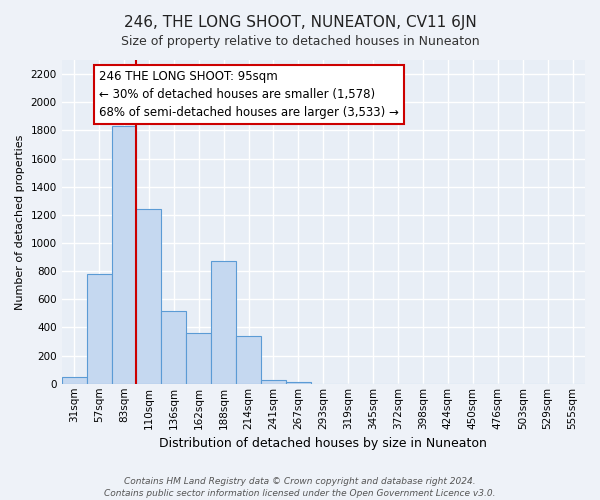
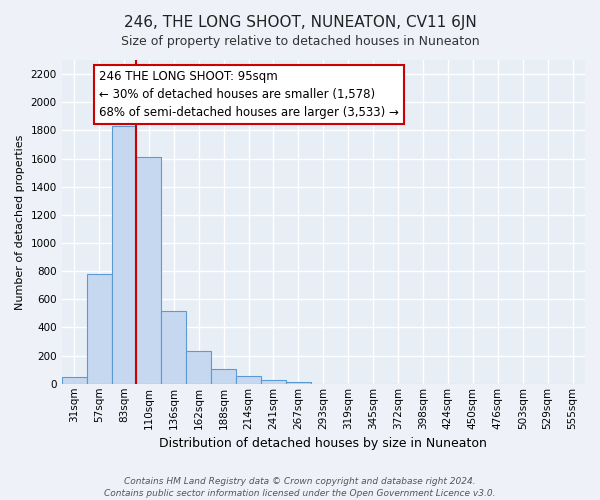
110sqm: 1240 -> 1610
162sqm: 360 -> 230
188sqm: 870 -> 100
214sqm: 340 -> 60
